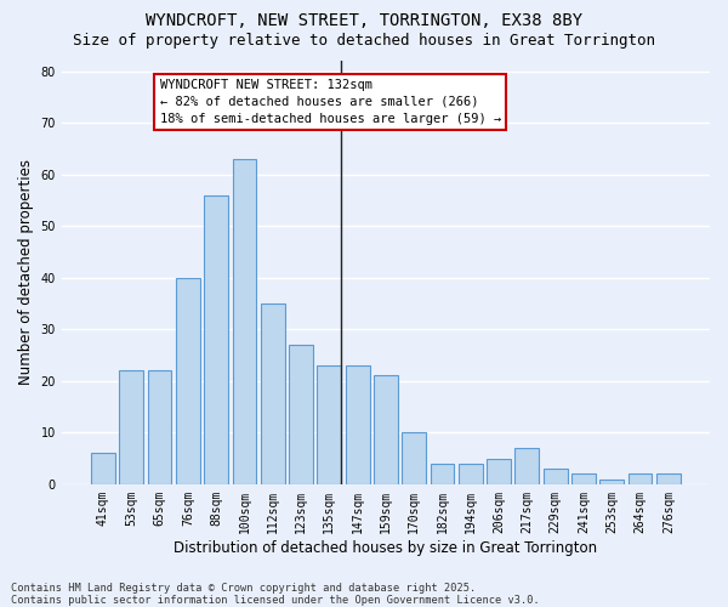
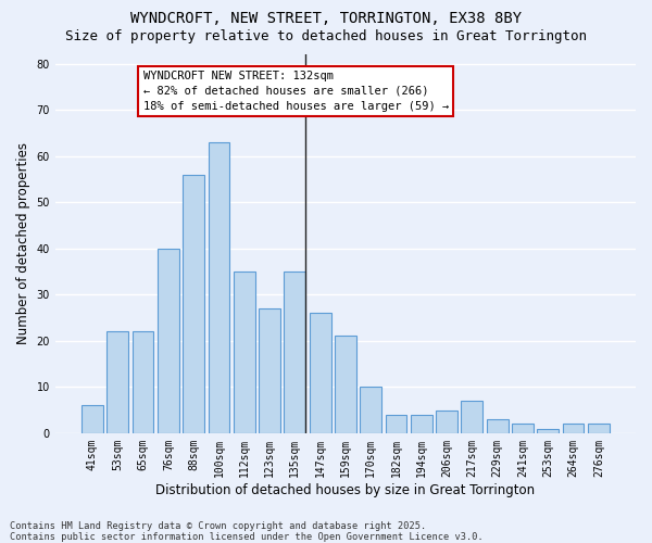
135sqm: 23 -> 35
147sqm: 23 -> 26
